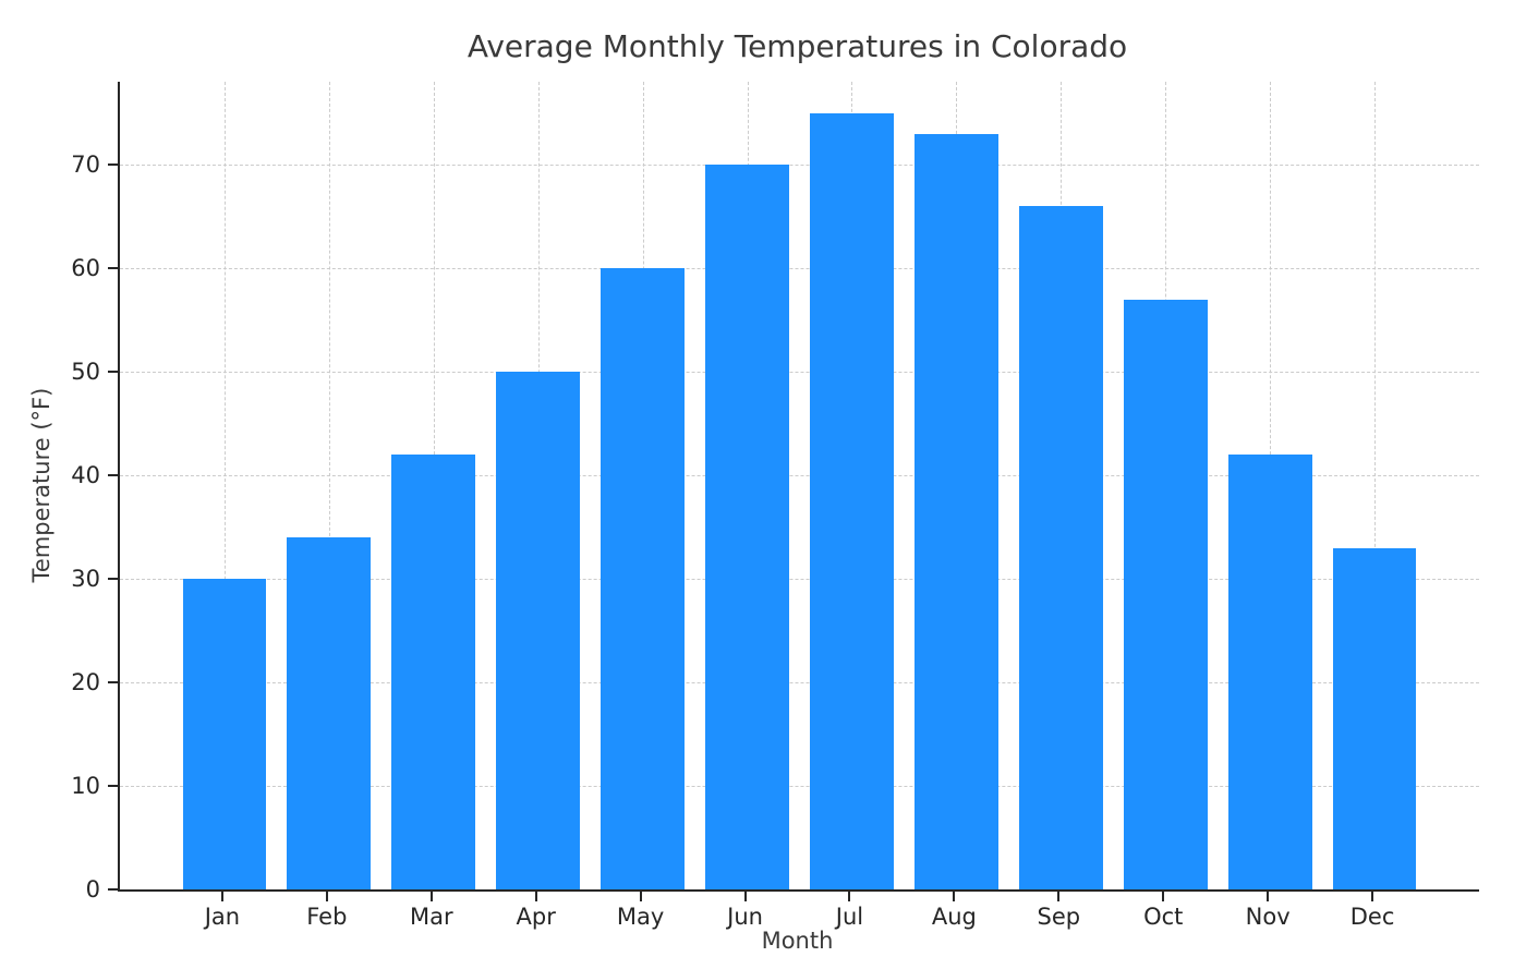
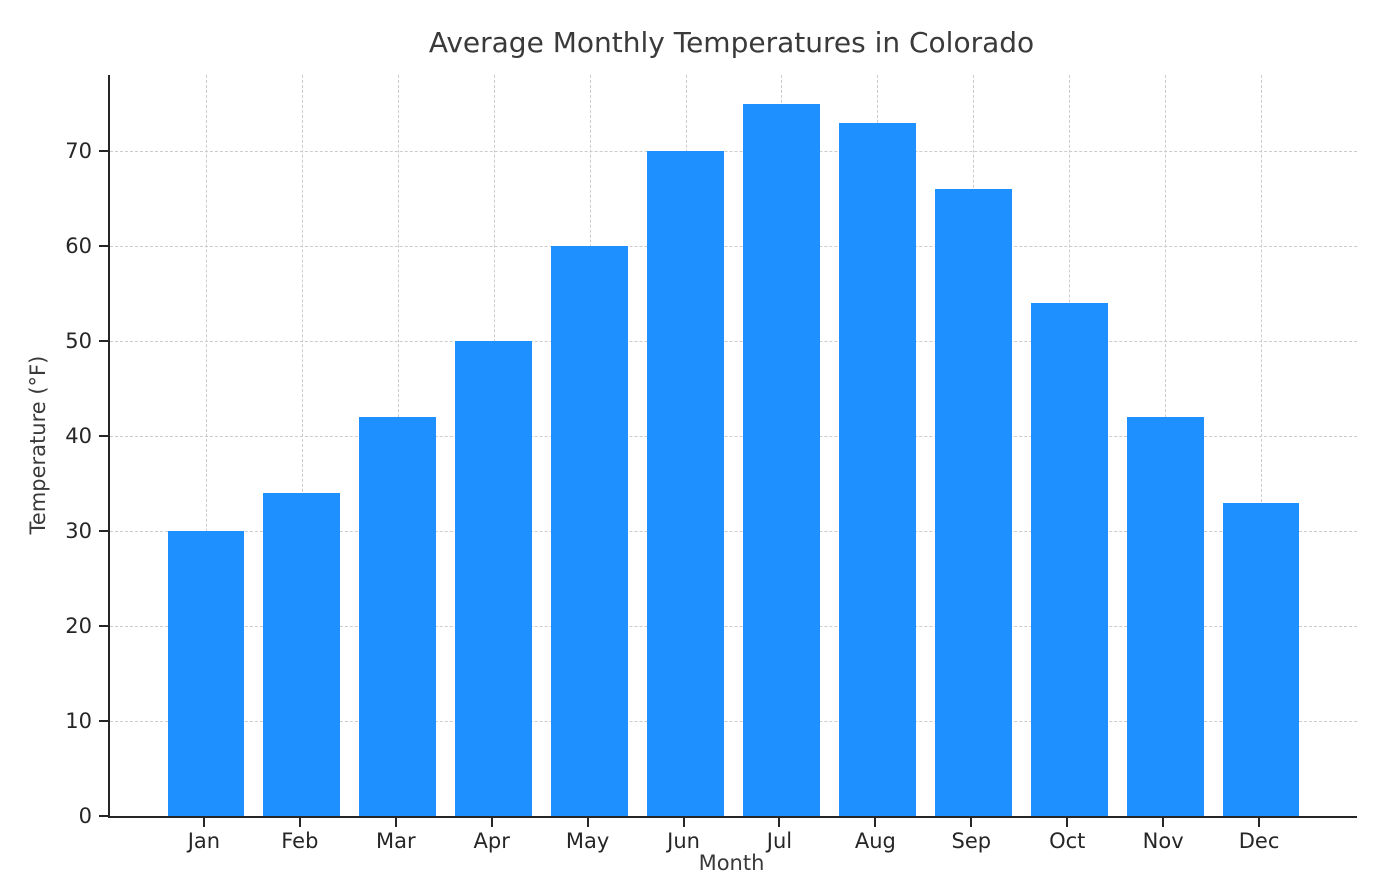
Oct: 57 -> 54
